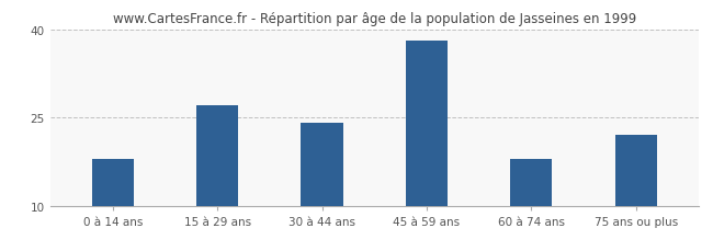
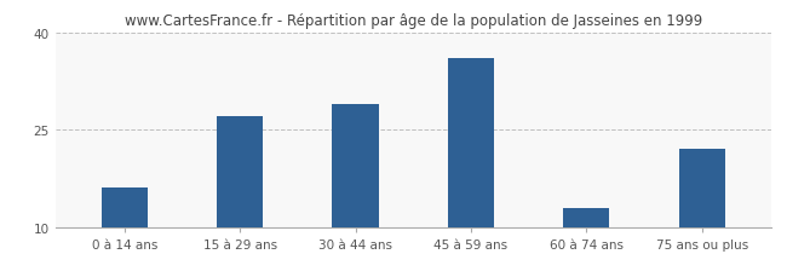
0 à 14 ans: 18 -> 16
30 à 44 ans: 24 -> 29
45 à 59 ans: 38 -> 36
60 à 74 ans: 18 -> 13
